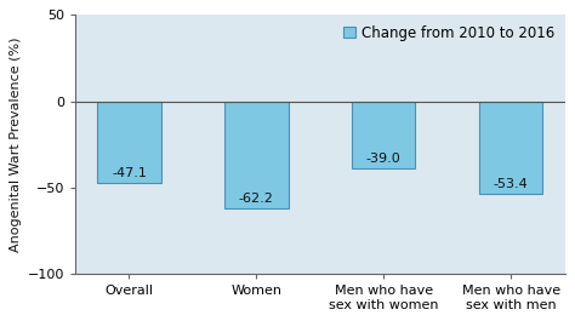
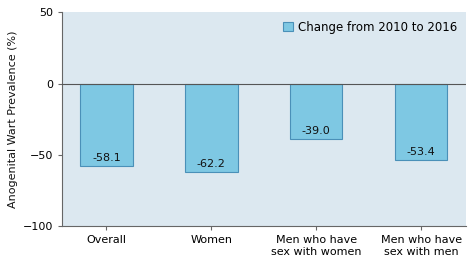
Overall: -47.1 -> -58.1
